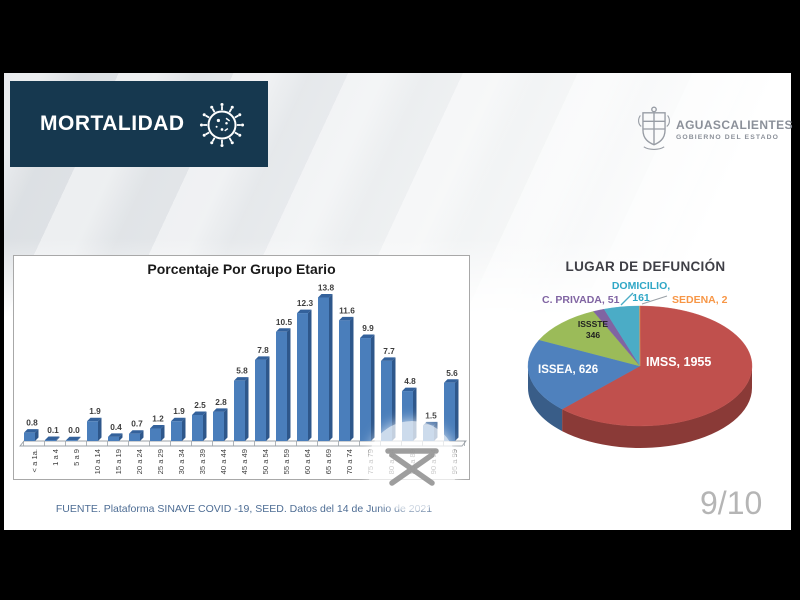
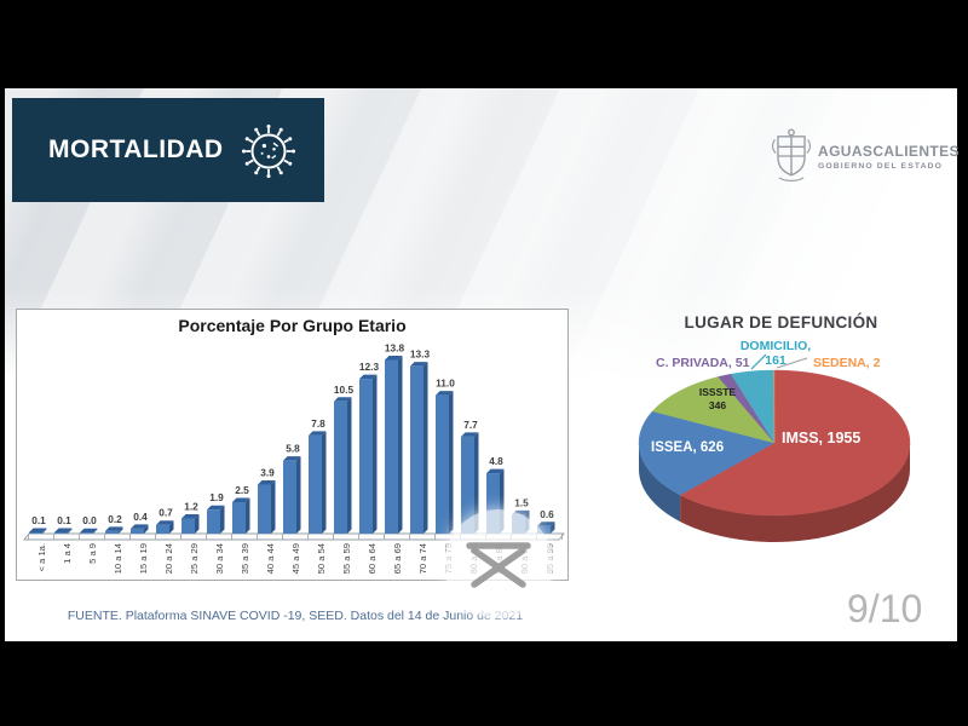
Porcentaje Por Grupo Etario/< a 1a.: 0.8 -> 0.1
Porcentaje Por Grupo Etario/10 a 14: 1.9 -> 0.2
Porcentaje Por Grupo Etario/40 a 44: 2.8 -> 3.9
Porcentaje Por Grupo Etario/70 a 74: 11.6 -> 13.3
Porcentaje Por Grupo Etario/75 a 79: 9.9 -> 11.0
Porcentaje Por Grupo Etario/95 a 99: 5.6 -> 0.6
